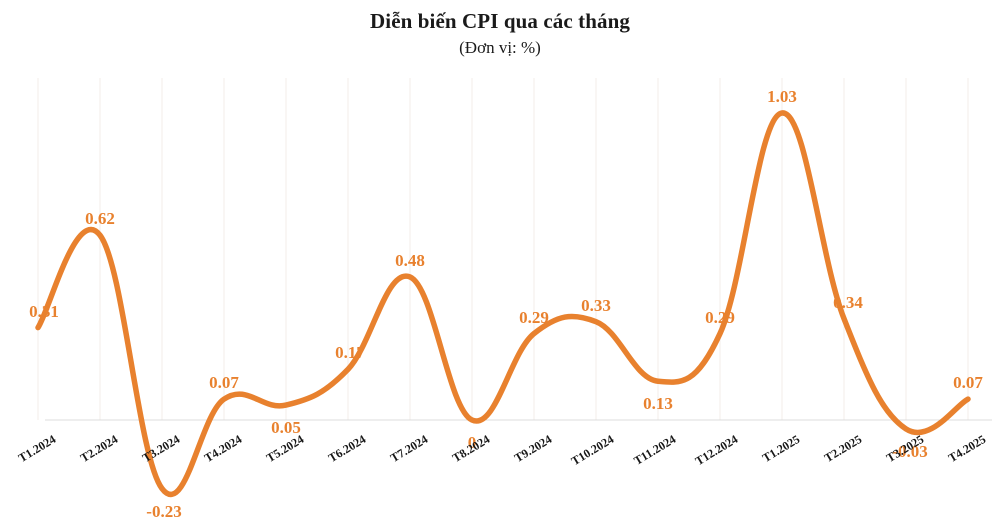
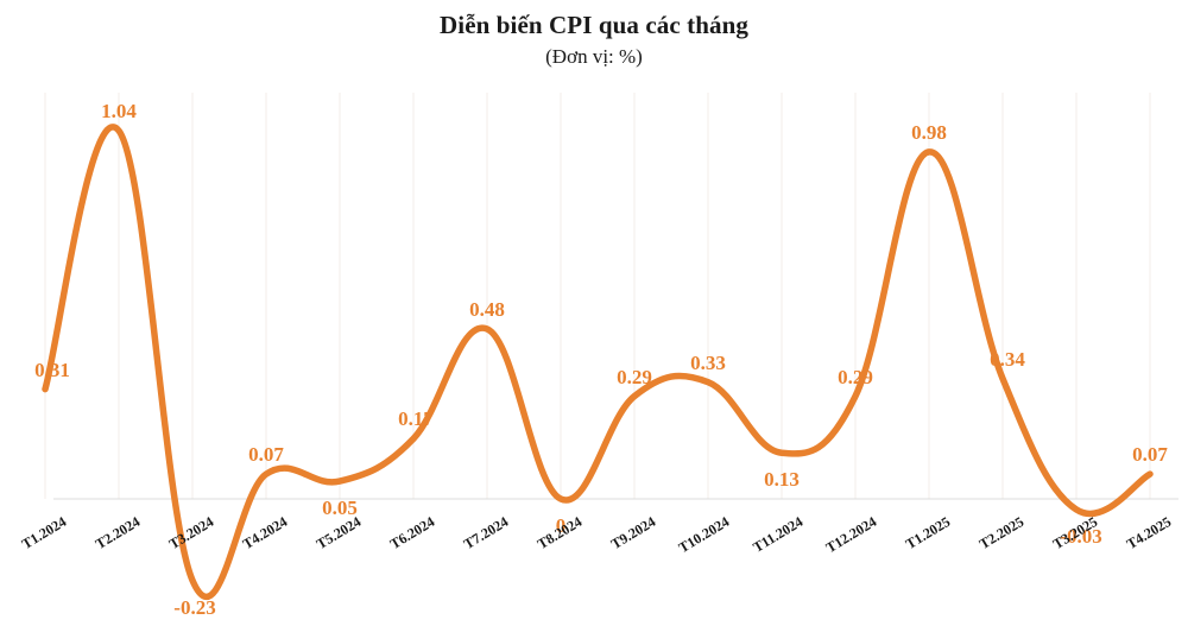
T2.2024: 0.62 -> 1.04
T1.2025: 1.03 -> 0.98
